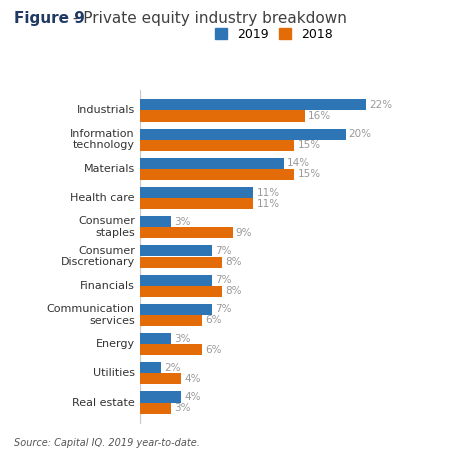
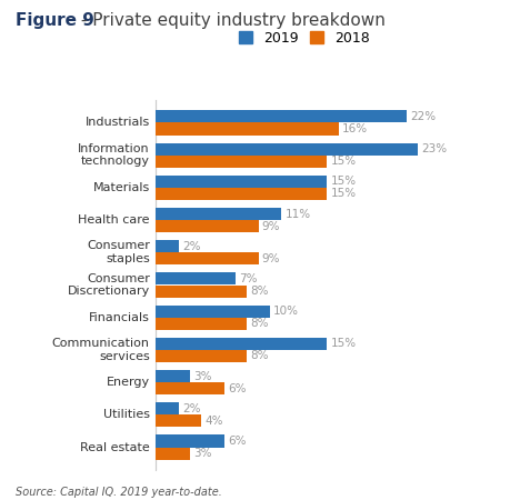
2019/Information technology: 20% -> 23%
2019/Materials: 14% -> 15%
2018/Health care: 11% -> 9%
2019/Consumer staples: 3% -> 2%
2019/Financials: 7% -> 10%
2019/Communication services: 7% -> 15%
2018/Communication services: 6% -> 8%
2019/Real estate: 4% -> 6%
